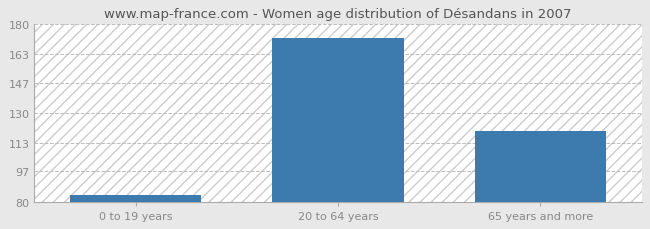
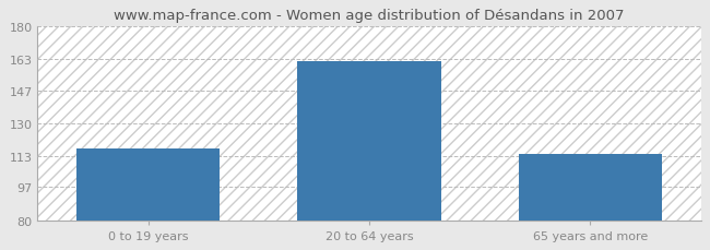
0 to 19 years: 84 -> 117
20 to 64 years: 172 -> 162
65 years and more: 120 -> 114
